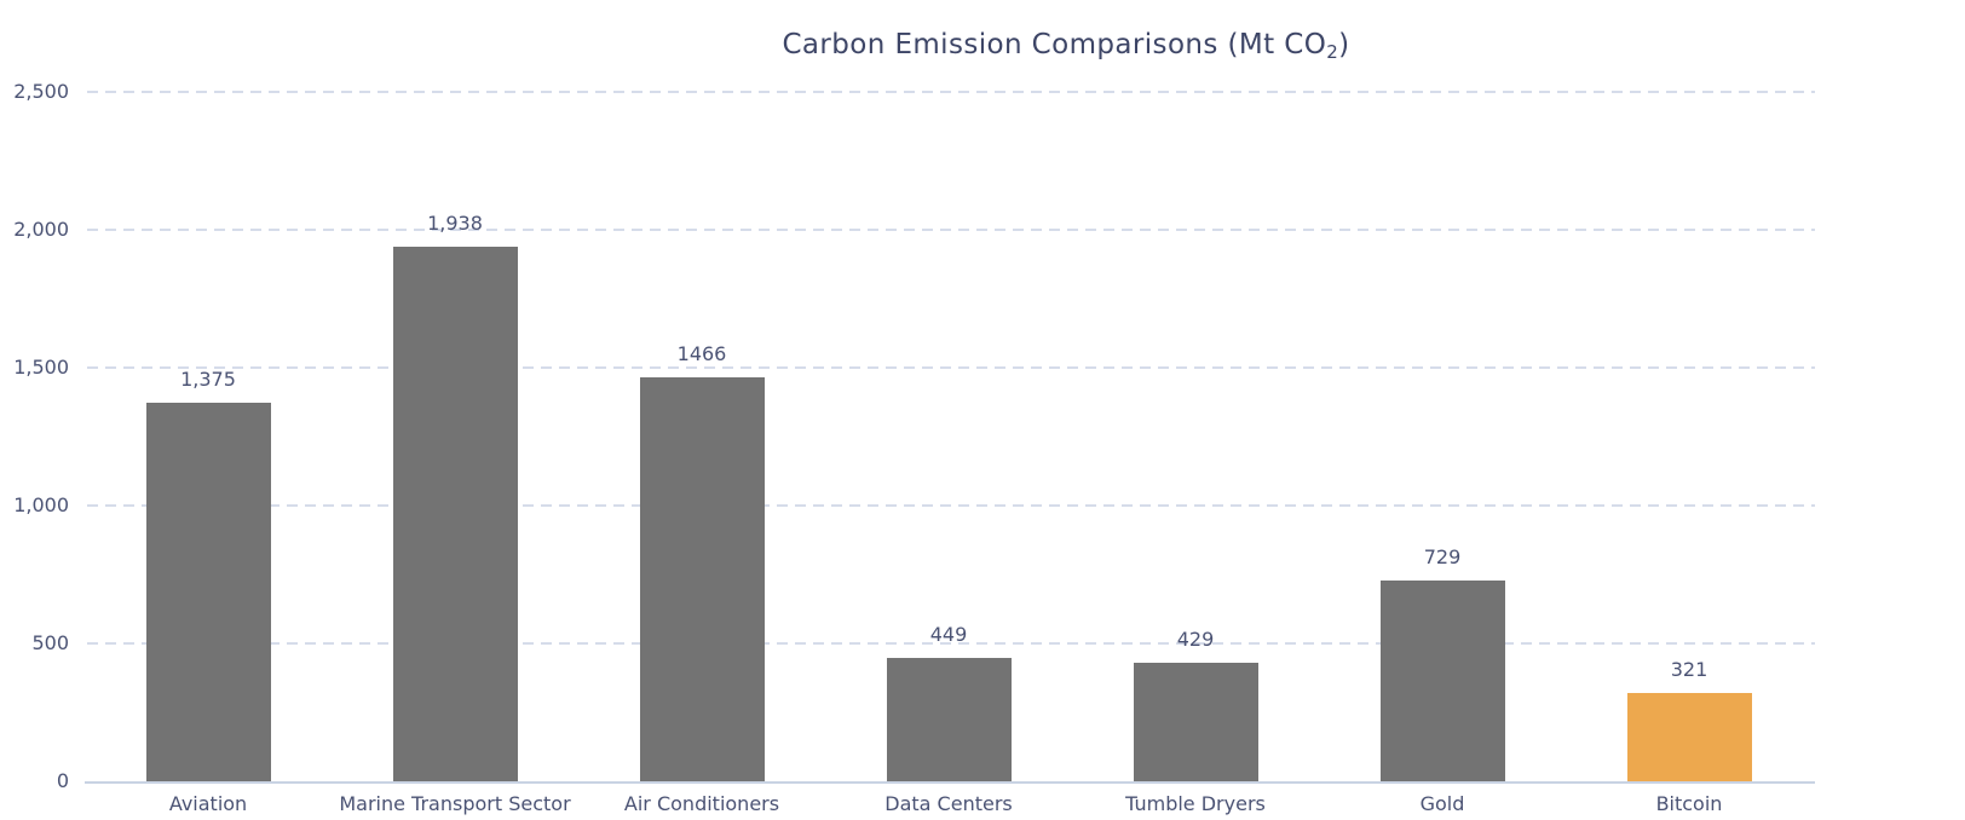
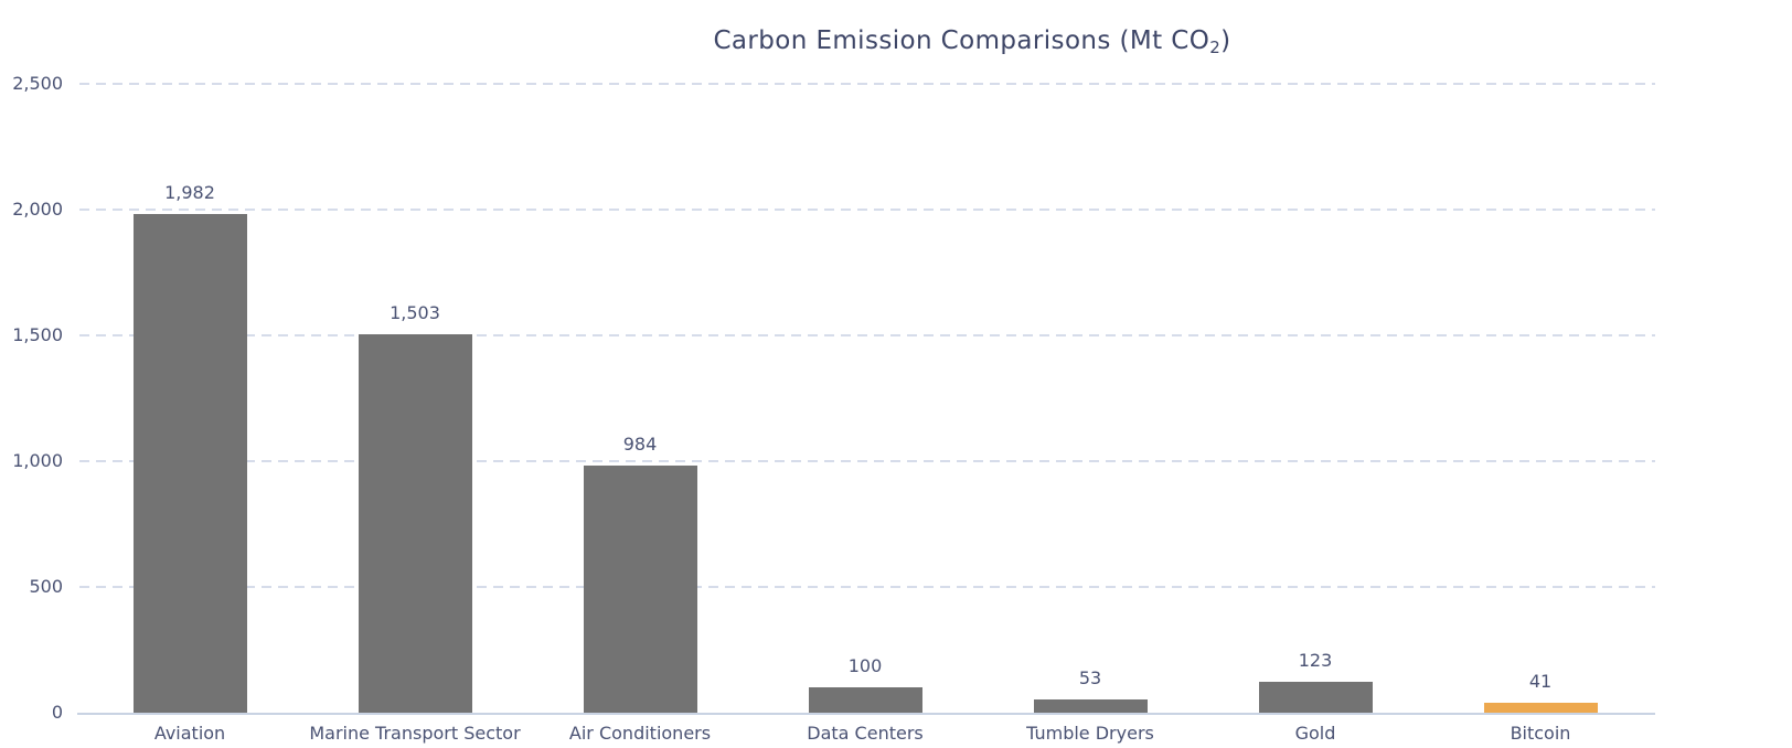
Aviation: 1,375 -> 1,982
Marine Transport Sector: 1,938 -> 1,503
Air Conditioners: 1466 -> 984
Data Centers: 449 -> 100
Tumble Dryers: 429 -> 53
Gold: 729 -> 123
Bitcoin: 321 -> 41
